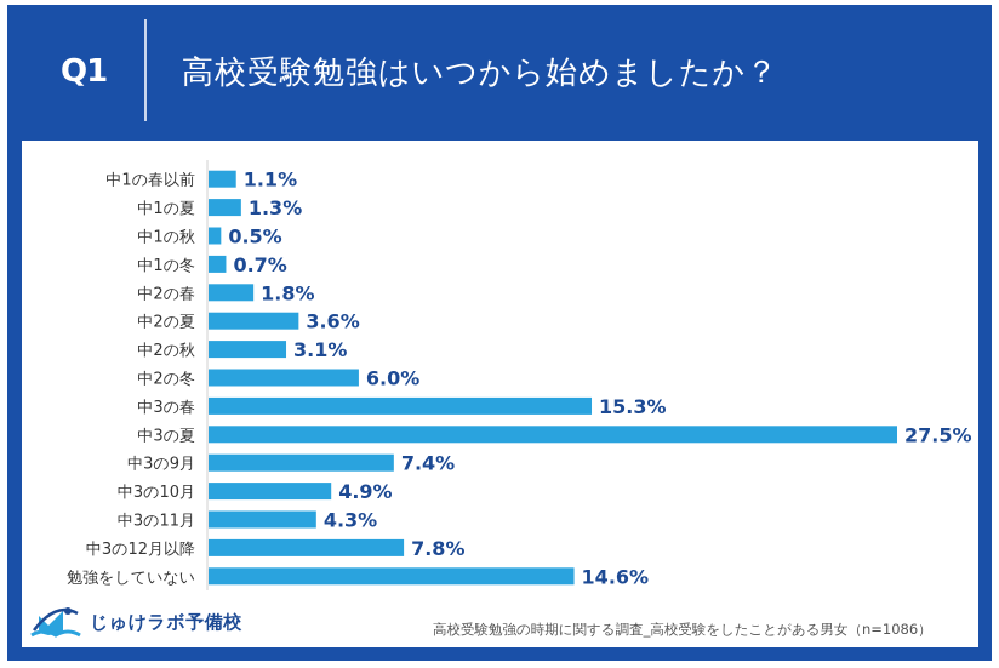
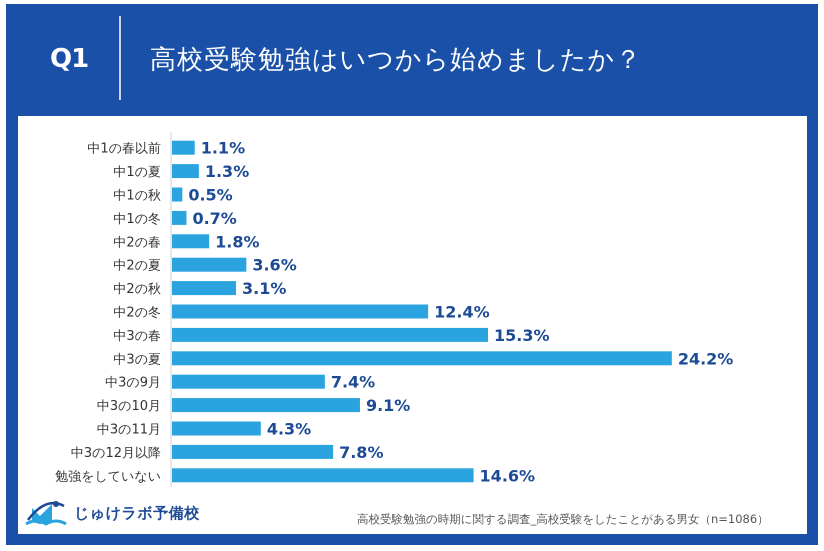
中2の冬: 6.0% -> 12.4%
中3の夏: 27.5% -> 24.2%
中3の10月: 4.9% -> 9.1%
